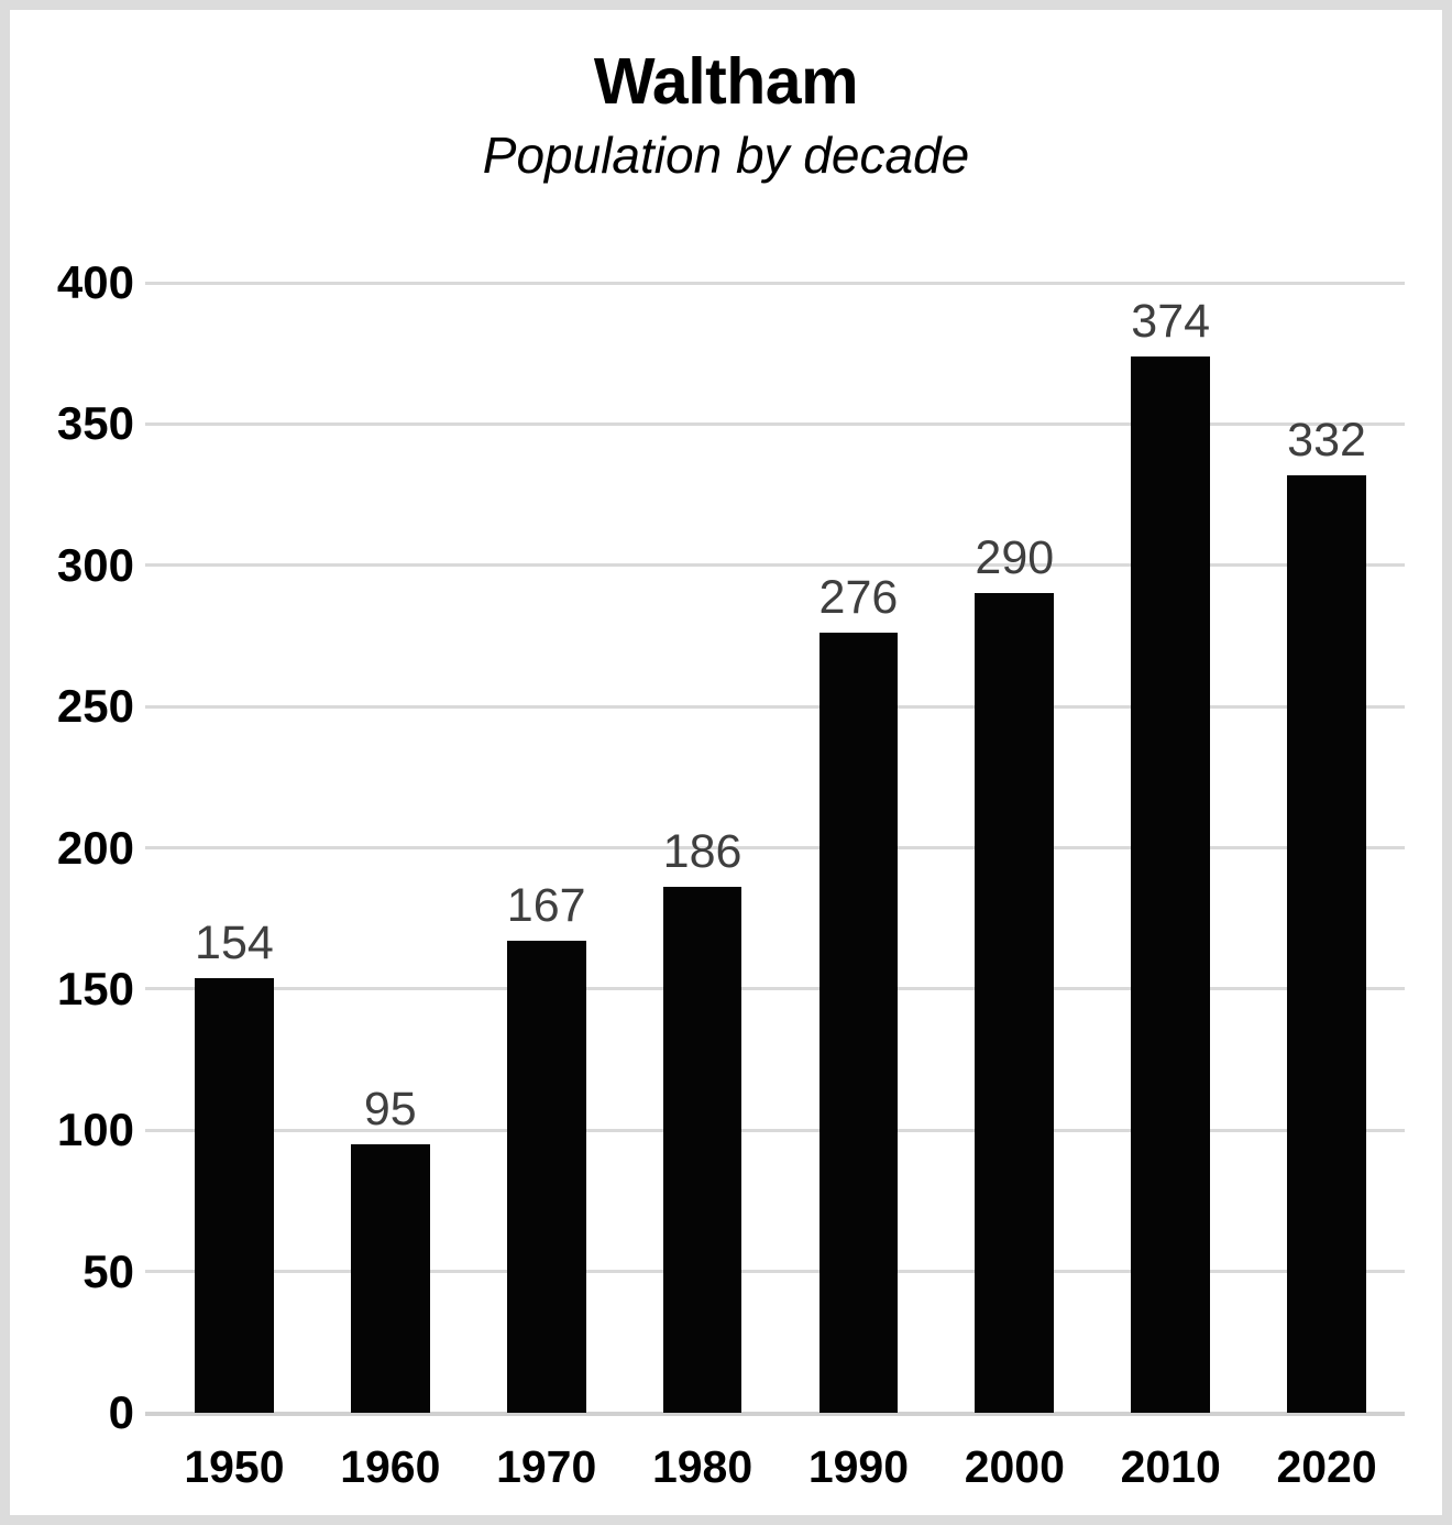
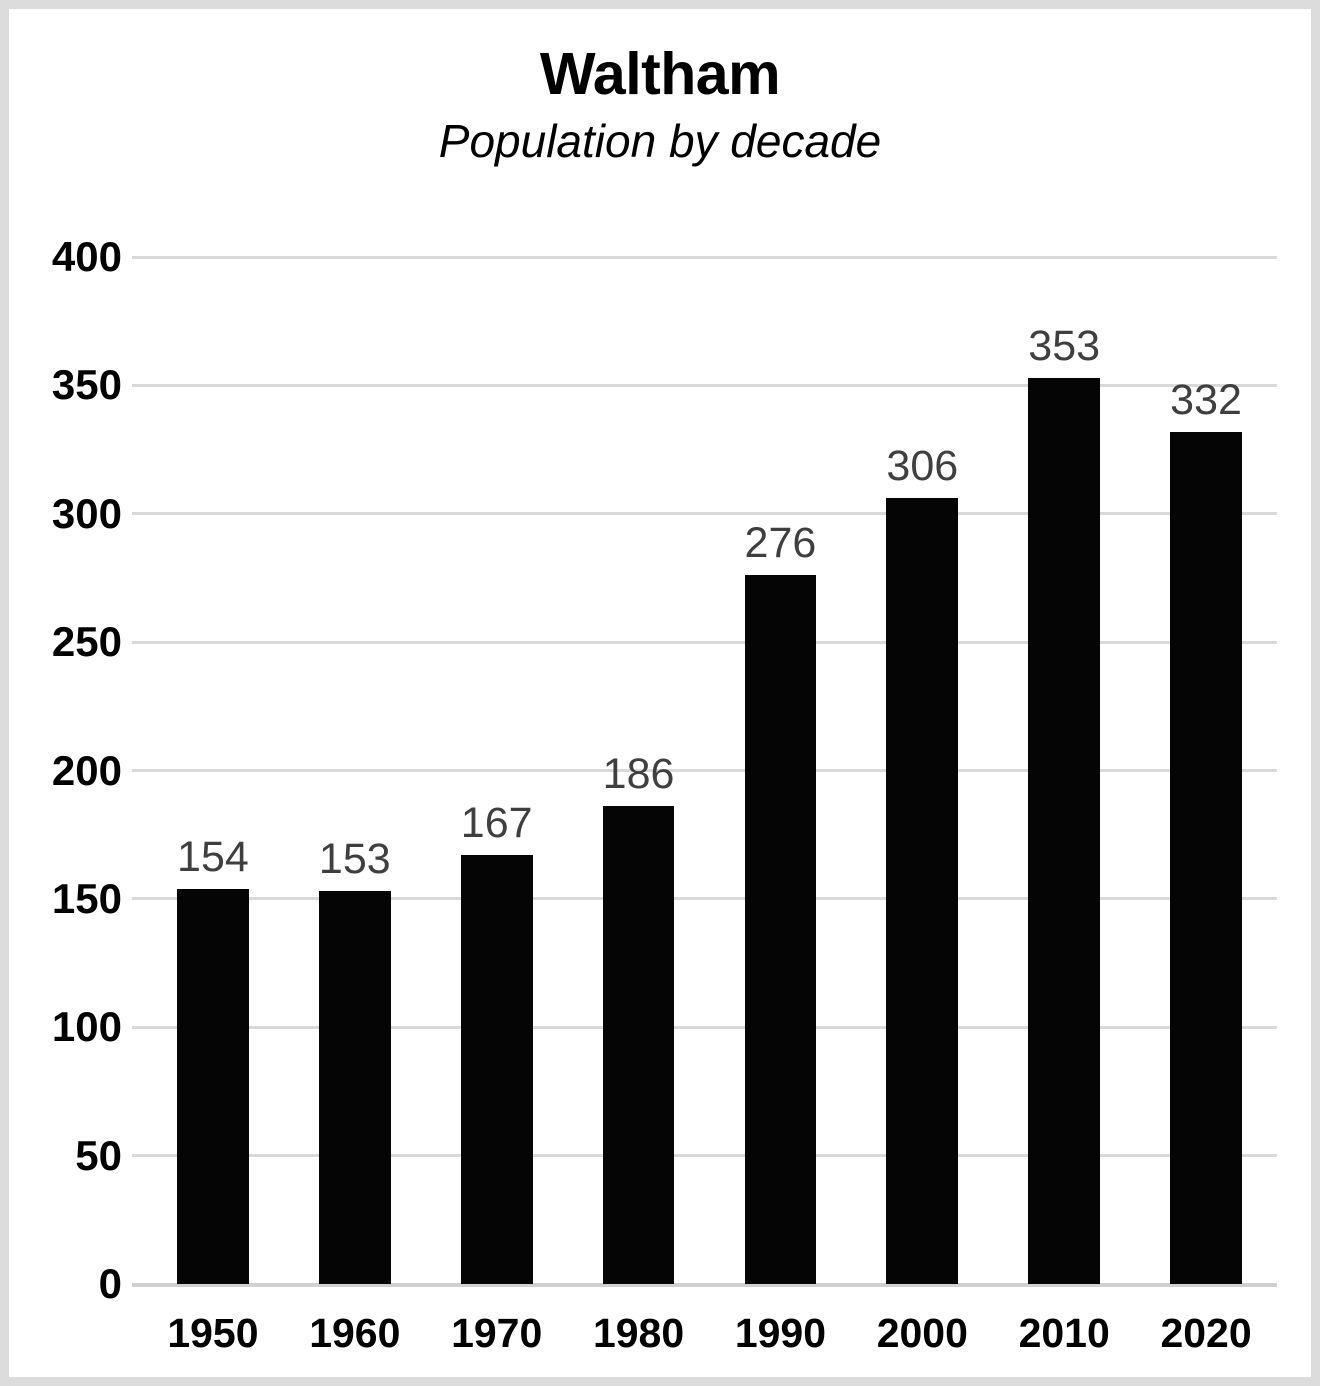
1960: 95 -> 153
2000: 290 -> 306
2010: 374 -> 353
